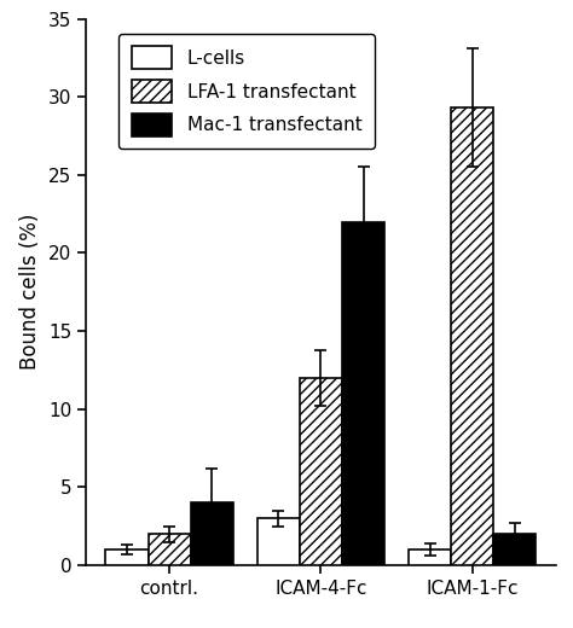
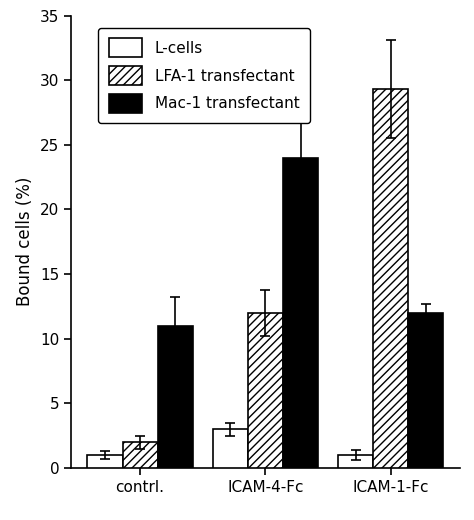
Mac-1 transfectant/contrl.: 4 -> 11
Mac-1 transfectant/ICAM-4-Fc: 22 -> 24
Mac-1 transfectant/ICAM-1-Fc: 2 -> 12
